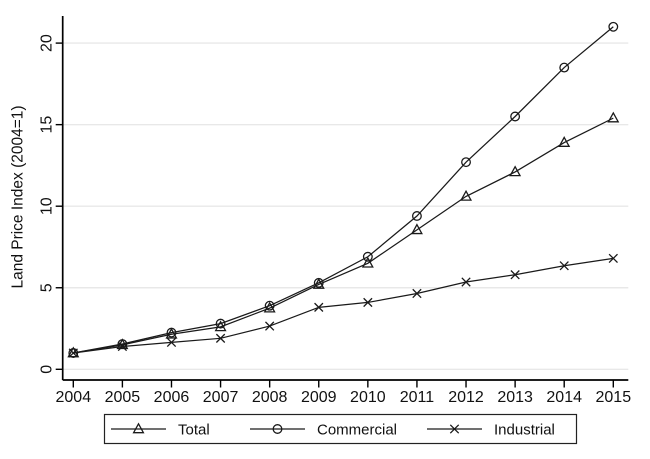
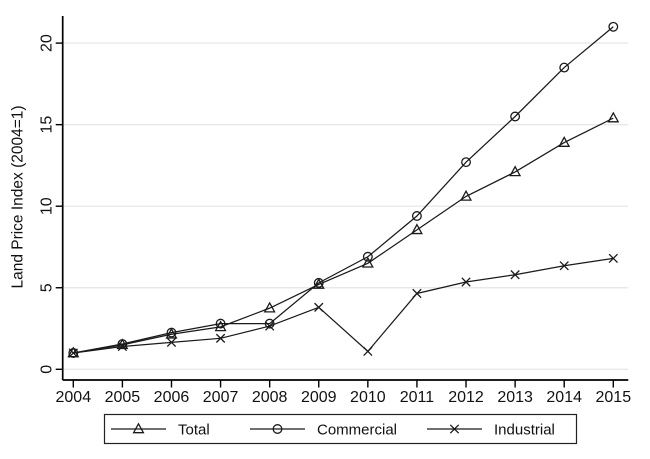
Commercial/2008: 3.9 -> 2.8
Industrial/2010: 4.1 -> 1.1
